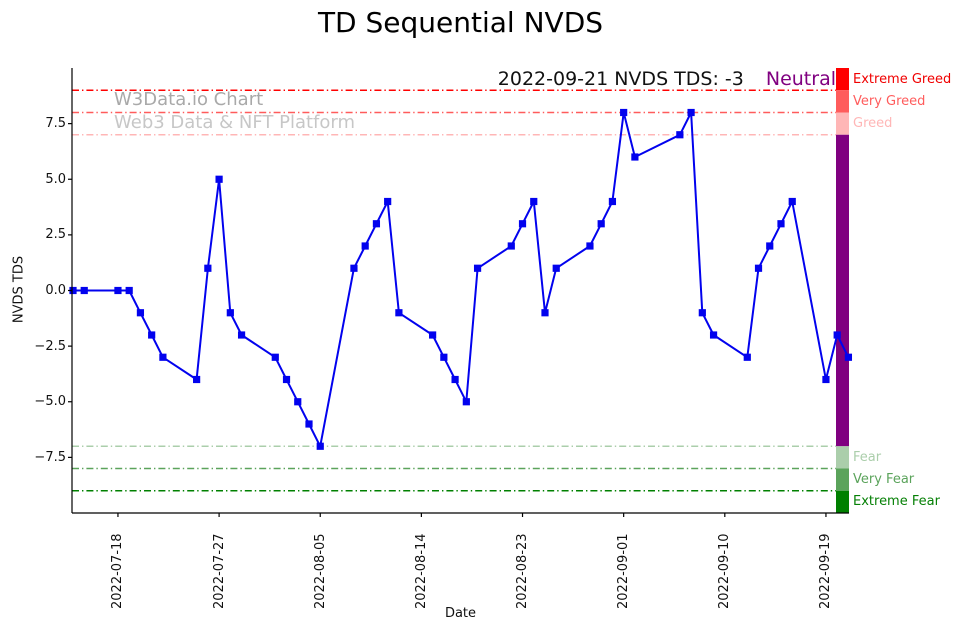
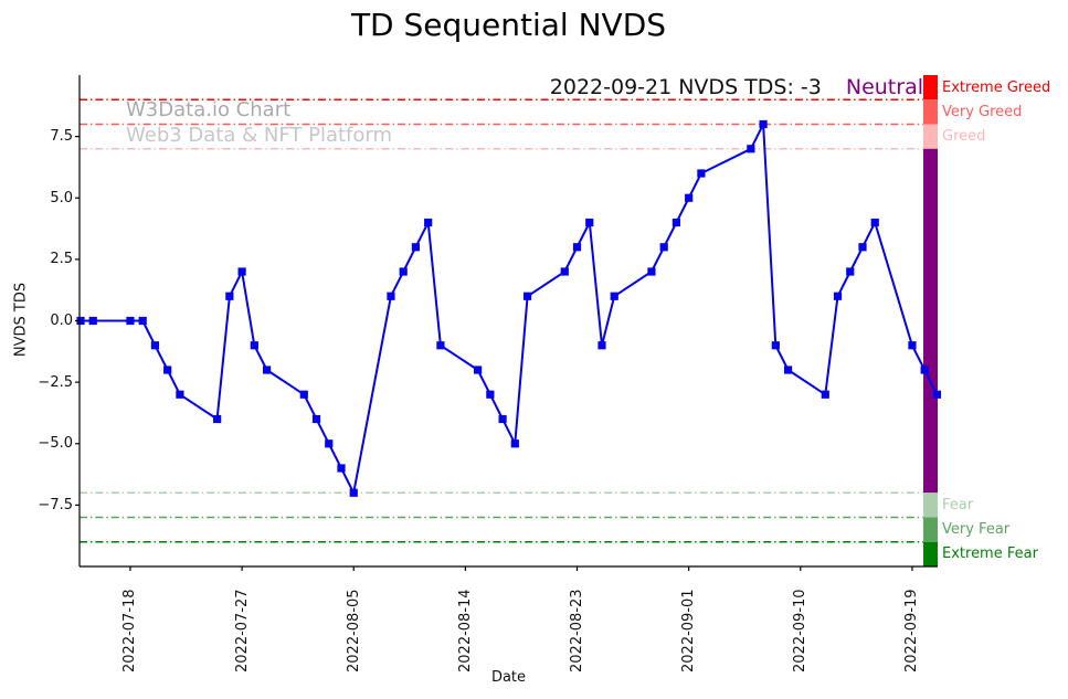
2022-07-27: 5 -> 2
2022-09-01: 8 -> 5
2022-09-19: -4 -> -1
